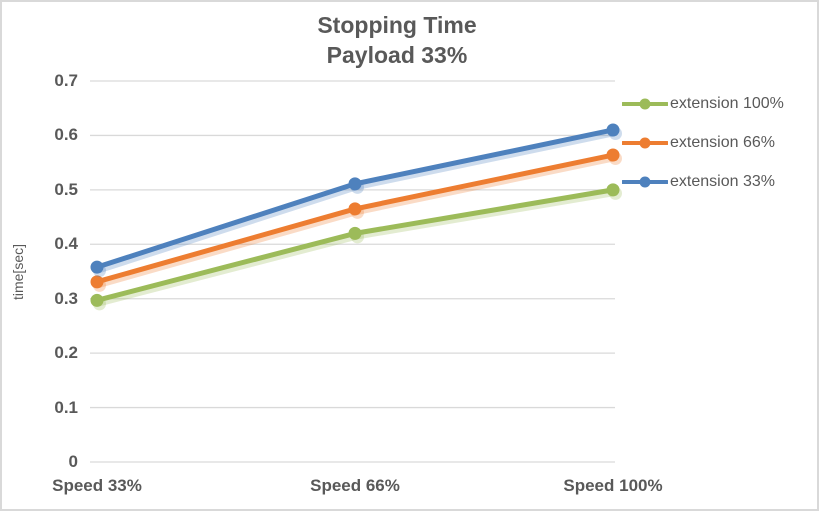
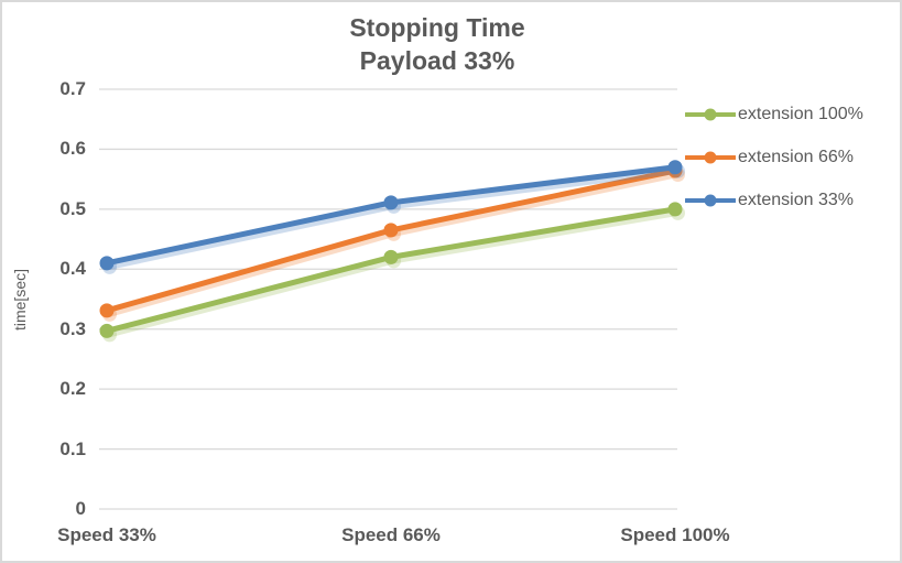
extension 33%/Speed 33%: 0.36 -> 0.41
extension 33%/Speed 100%: 0.61 -> 0.57
